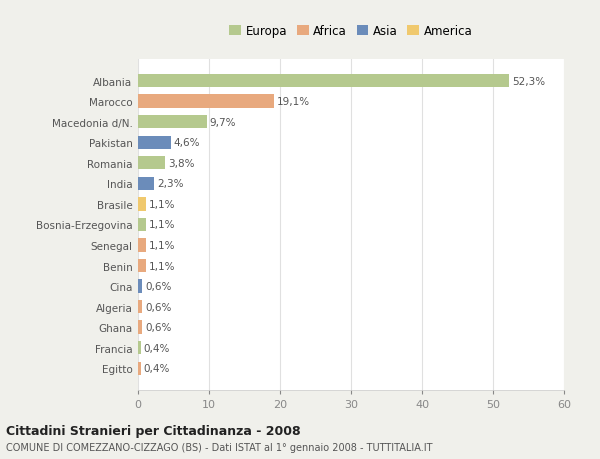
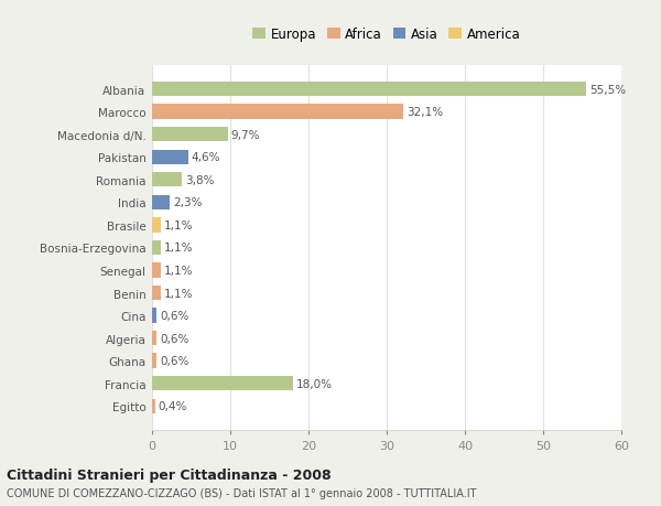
Albania: 52,3% -> 55,5%
Marocco: 19,1% -> 32,1%
Francia: 0,4% -> 18,0%
